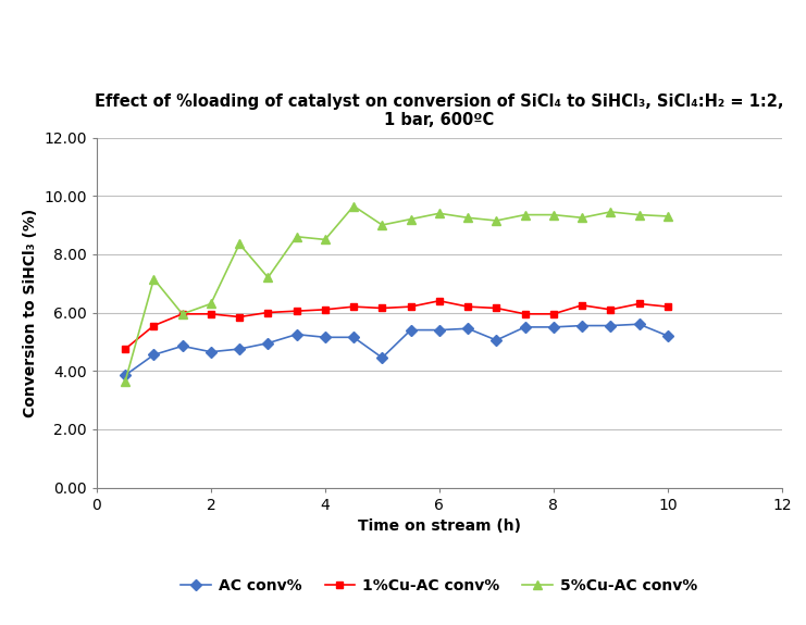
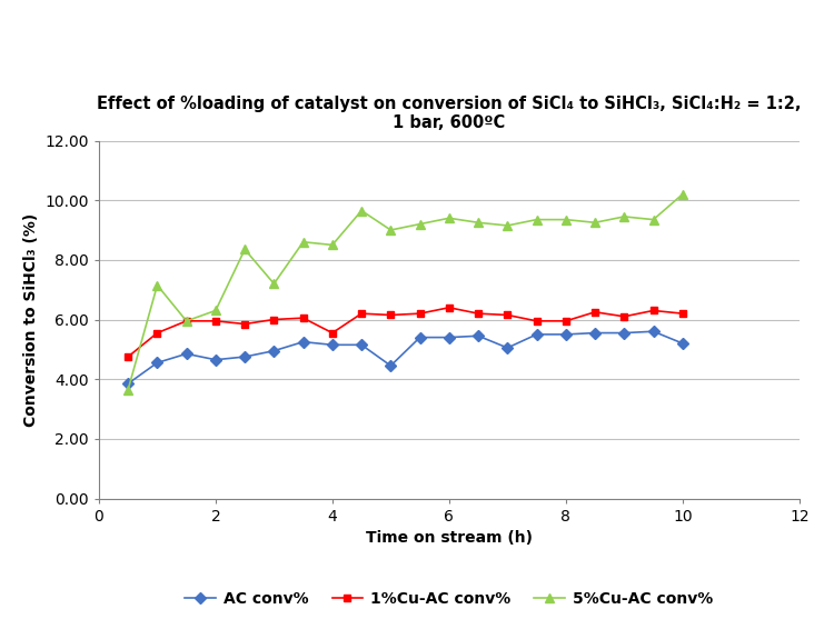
1%Cu-AC conv%/4: 6.10 -> 5.55
5%Cu-AC conv%/10: 9.30 -> 10.20
